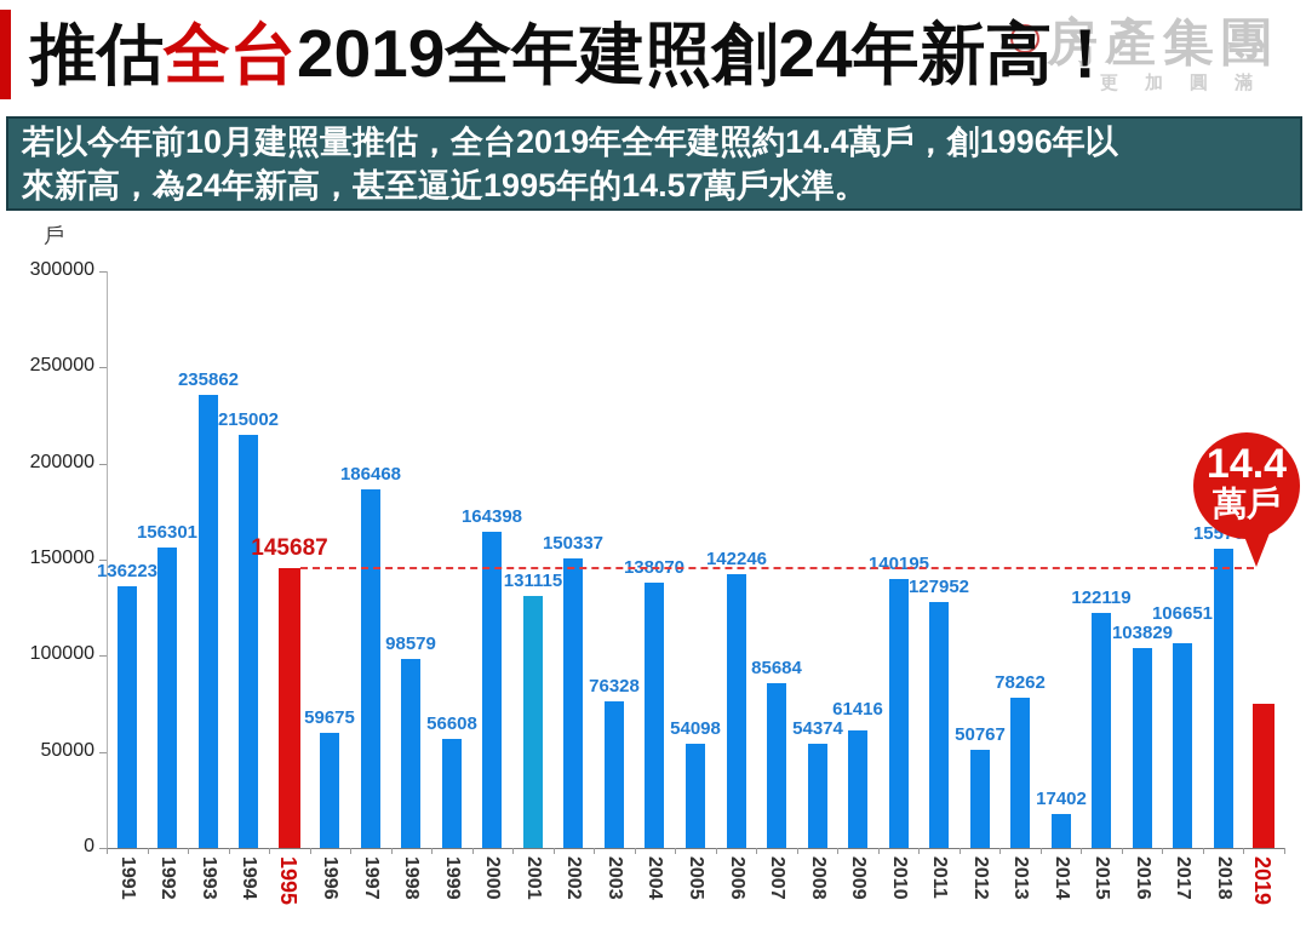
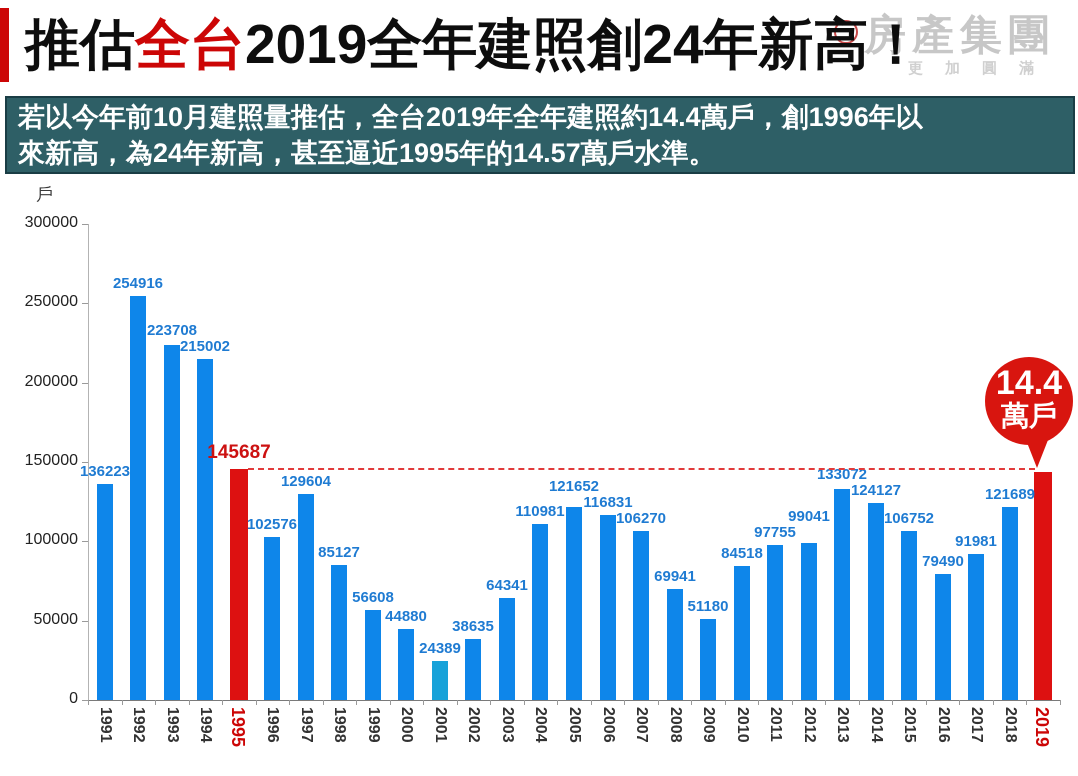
1992: 156301 -> 254916
1993: 235862 -> 223708
1996: 59675 -> 102576
1997: 186468 -> 129604
1998: 98579 -> 85127
2000: 164398 -> 44880
2001: 131115 -> 24389
2002: 150337 -> 38635
2003: 76328 -> 64341
2004: 138070 -> 110981
2005: 54098 -> 121652
2006: 142246 -> 116831
2007: 85684 -> 106270
2008: 54374 -> 69941
2009: 61416 -> 51180
2010: 140195 -> 84518
2011: 127952 -> 97755
2012: 50767 -> 99041
2013: 78262 -> 133072
2014: 17402 -> 124127
2015: 122119 -> 106752
2016: 103829 -> 79490
2017: 106651 -> 91981
2018: 155768 -> 121689
2019: 75000 -> 144000
